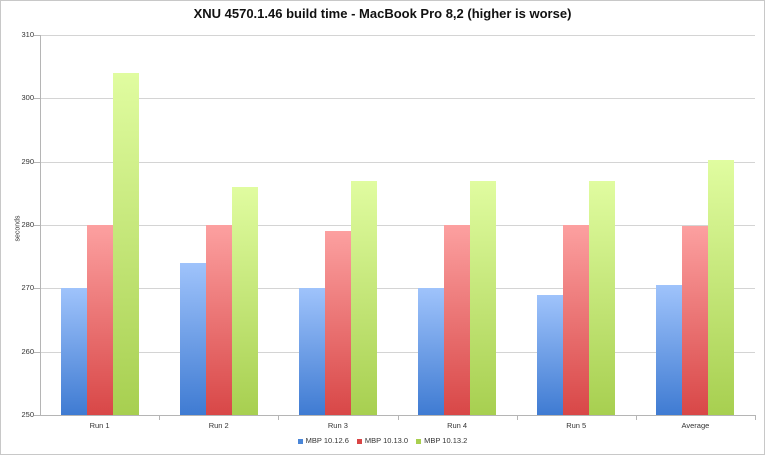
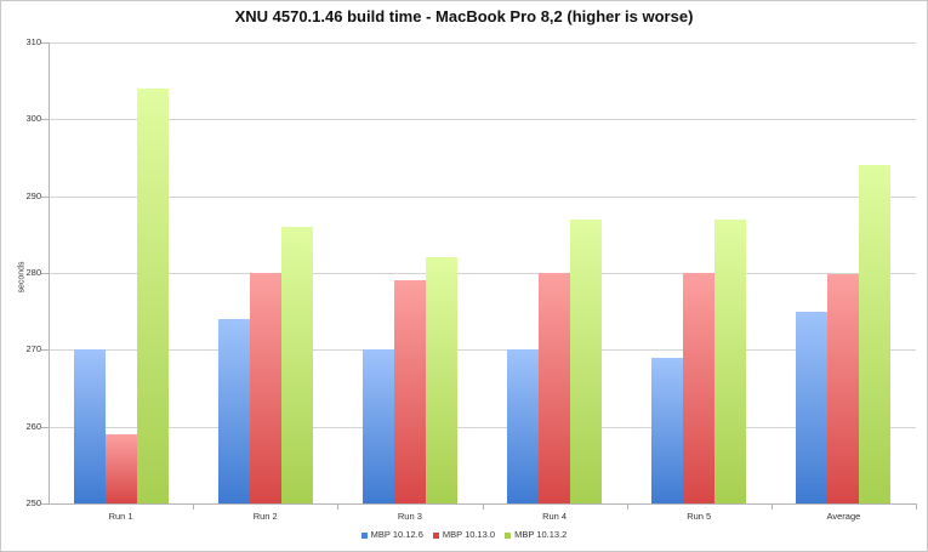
MBP 10.13.0/Run 1: 280 -> 259
MBP 10.13.2/Run 3: 287 -> 282
MBP 10.12.6/Average: 271 -> 275
MBP 10.13.2/Average: 290 -> 294
